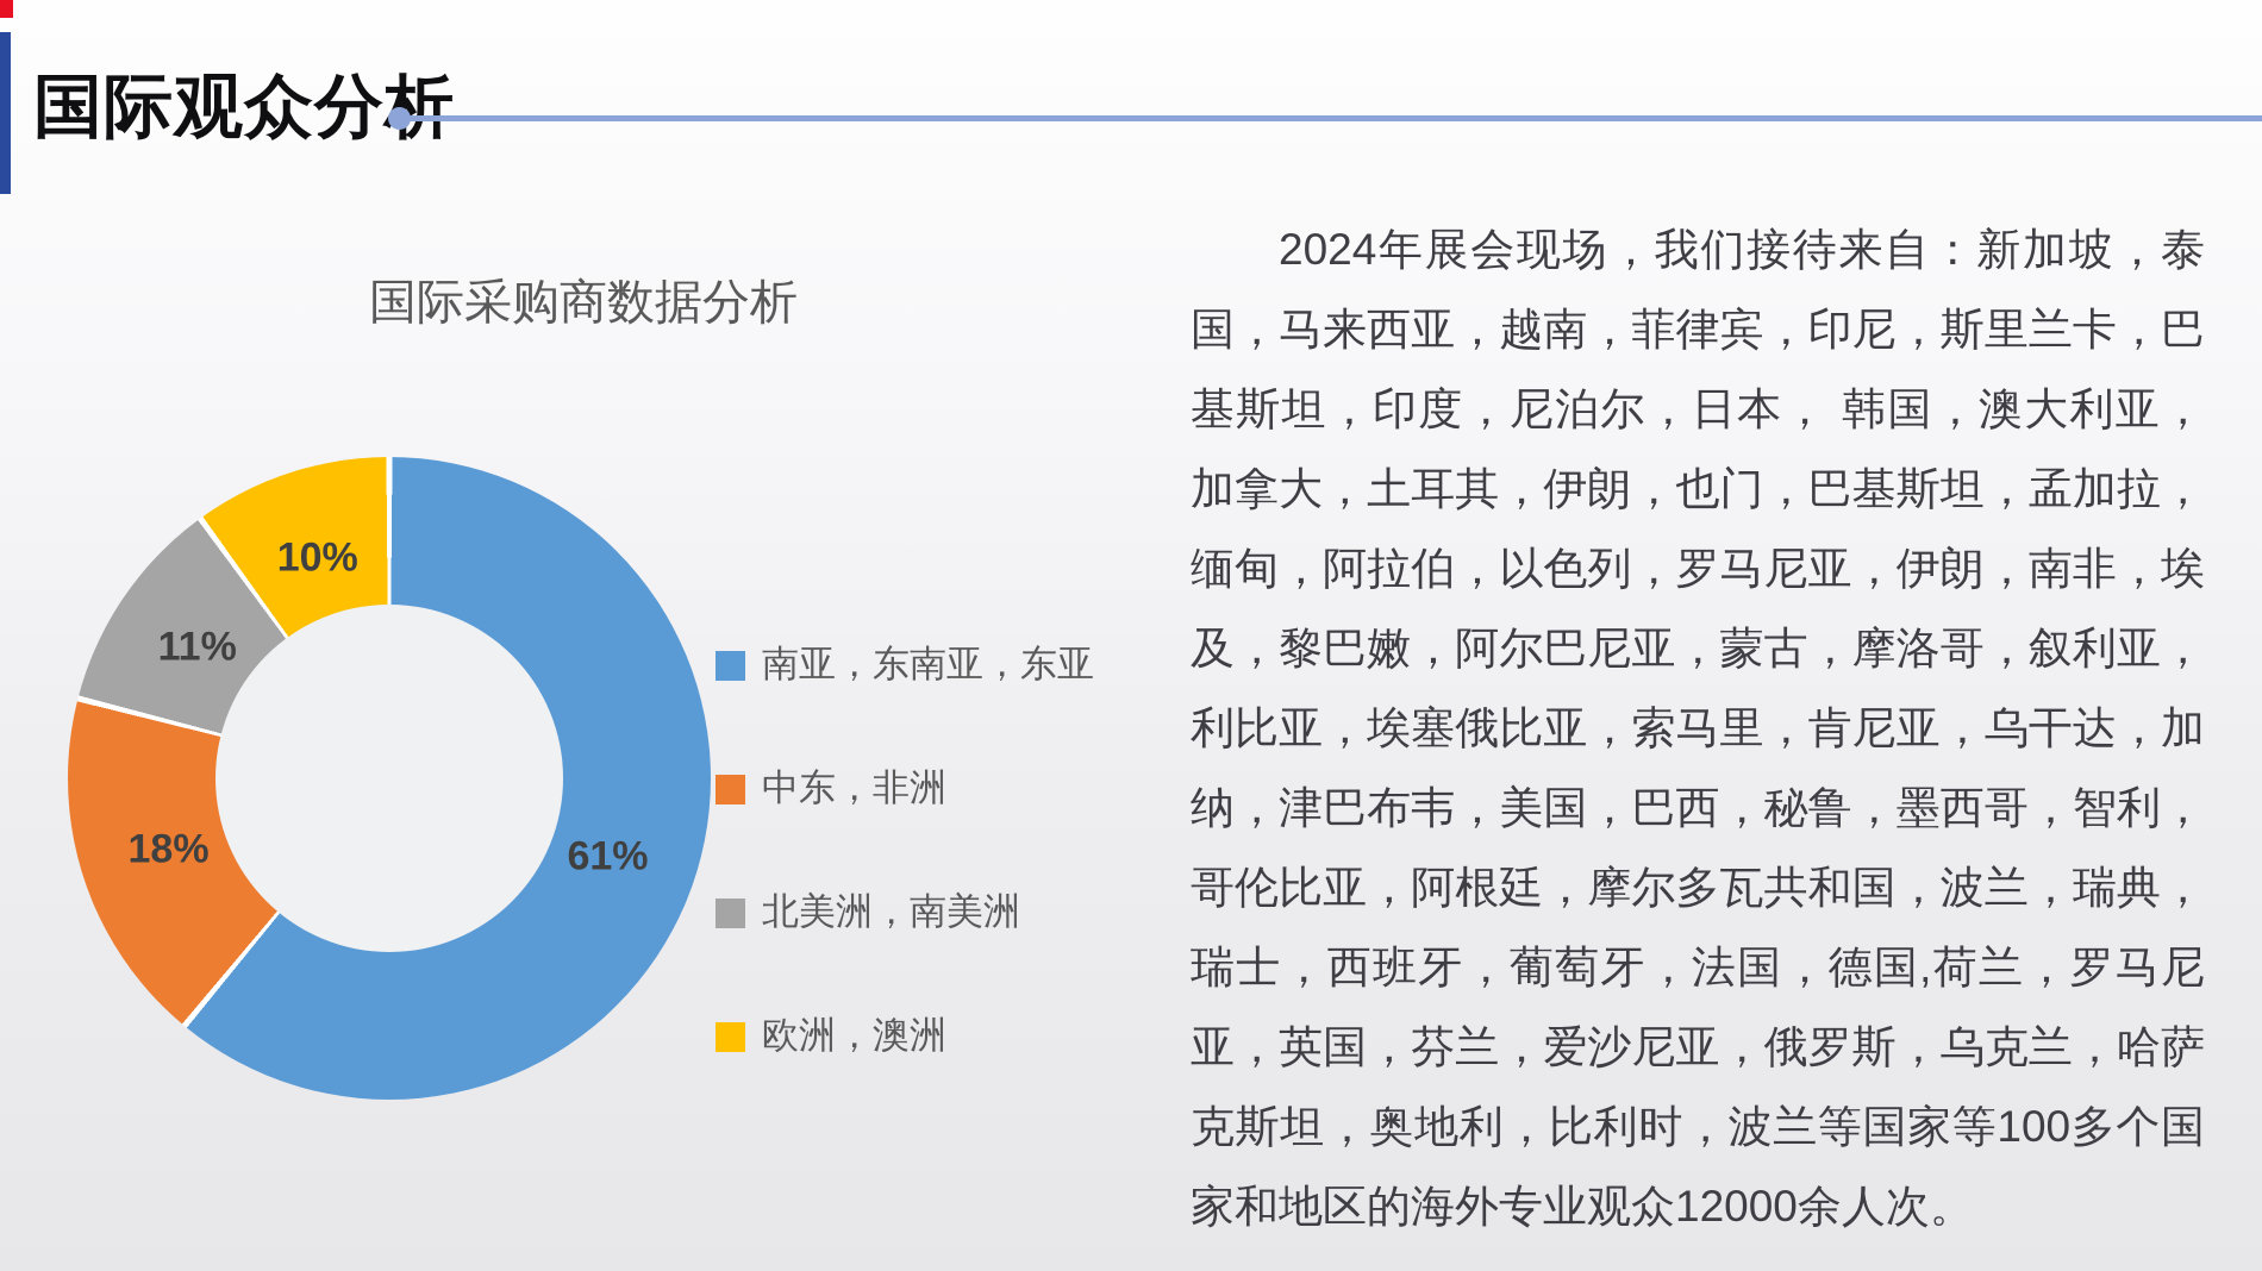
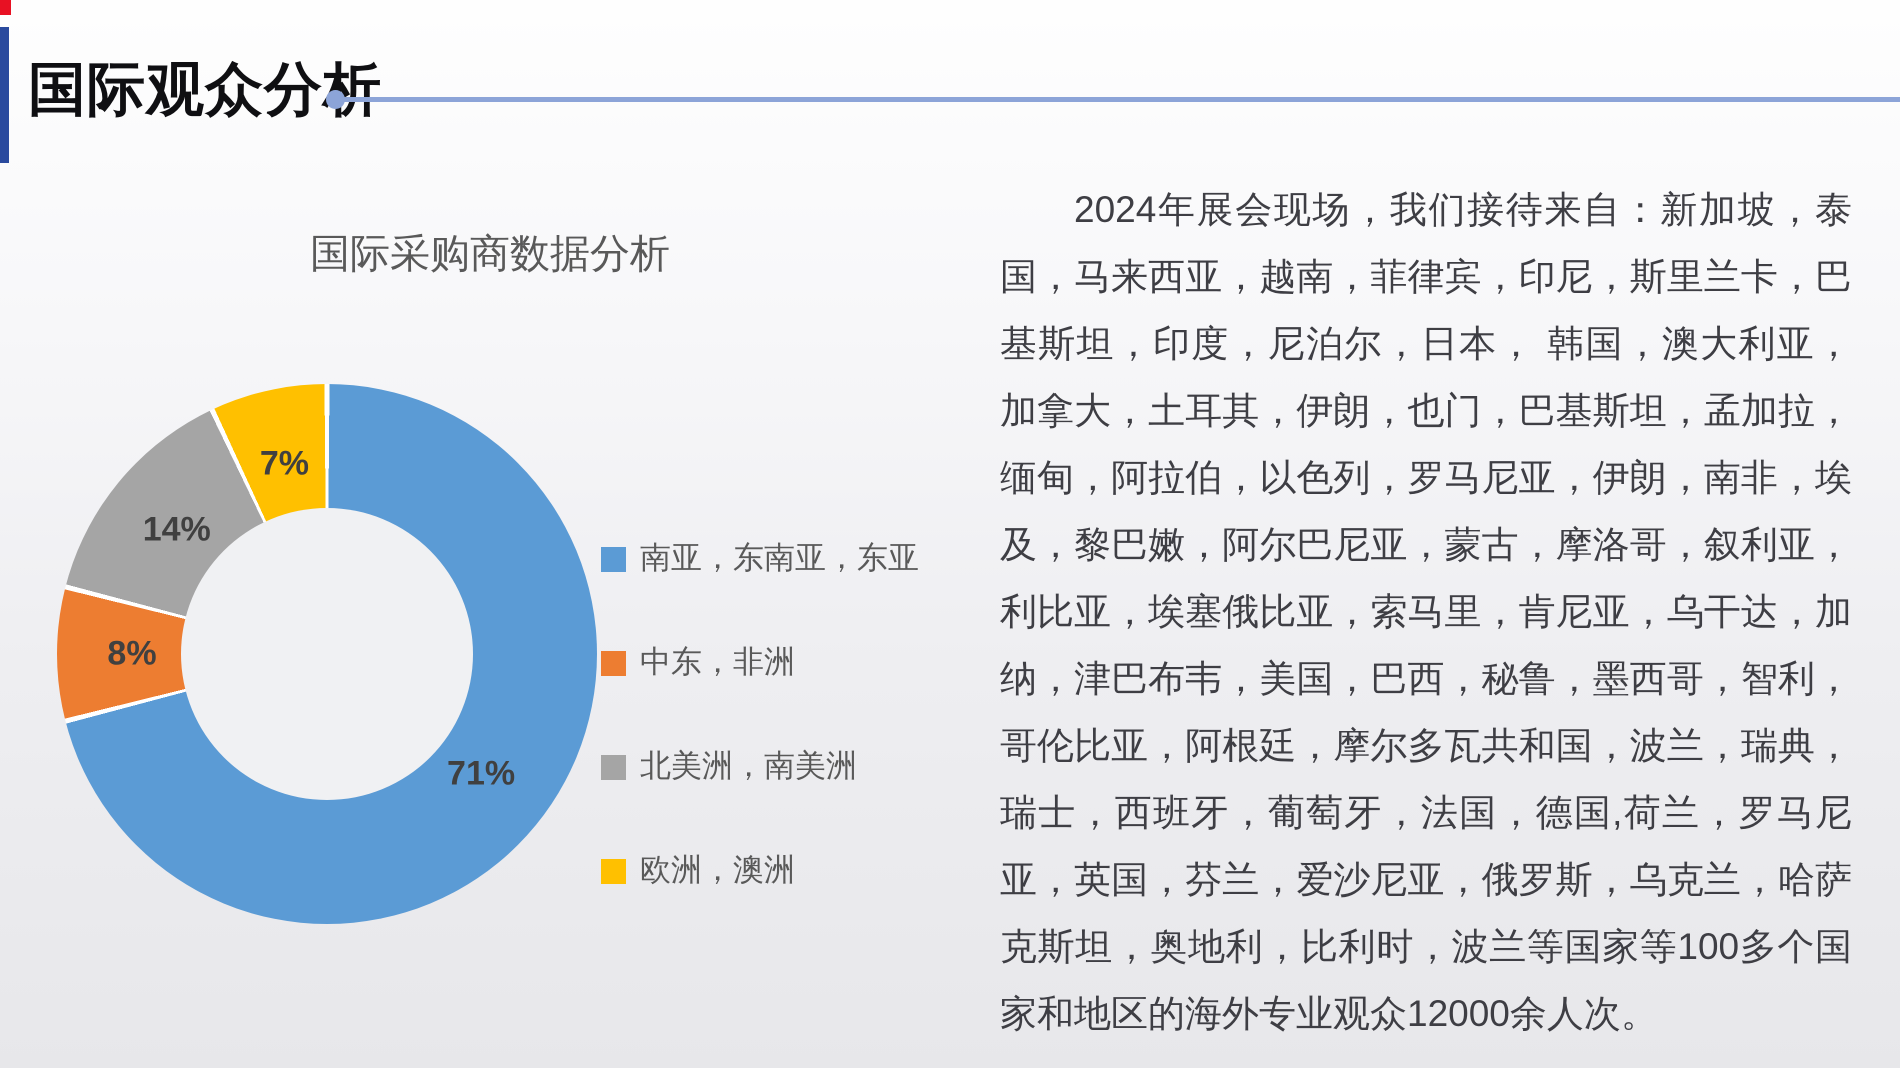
南亚，东南亚，东亚: 61% -> 71%
中东，非洲: 18% -> 8%
北美洲，南美洲: 11% -> 14%
欧洲，澳洲: 10% -> 7%
